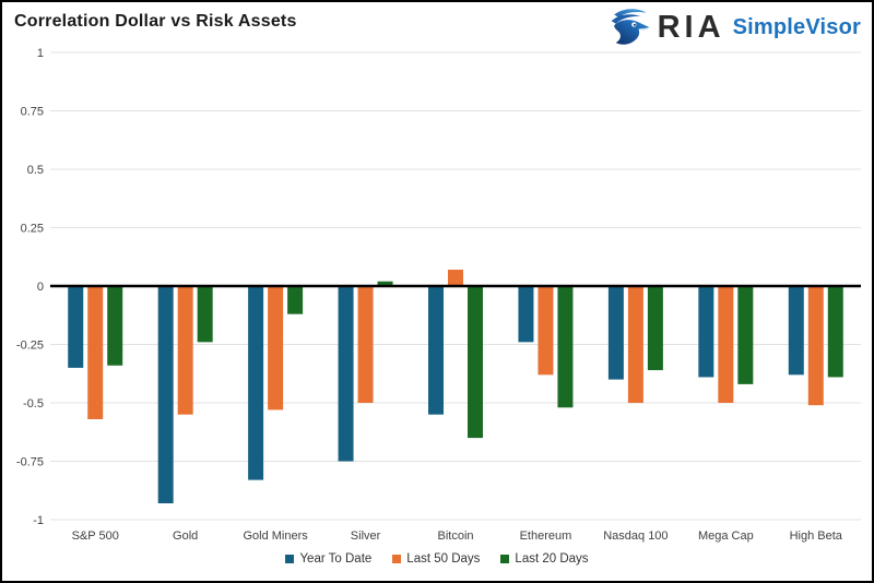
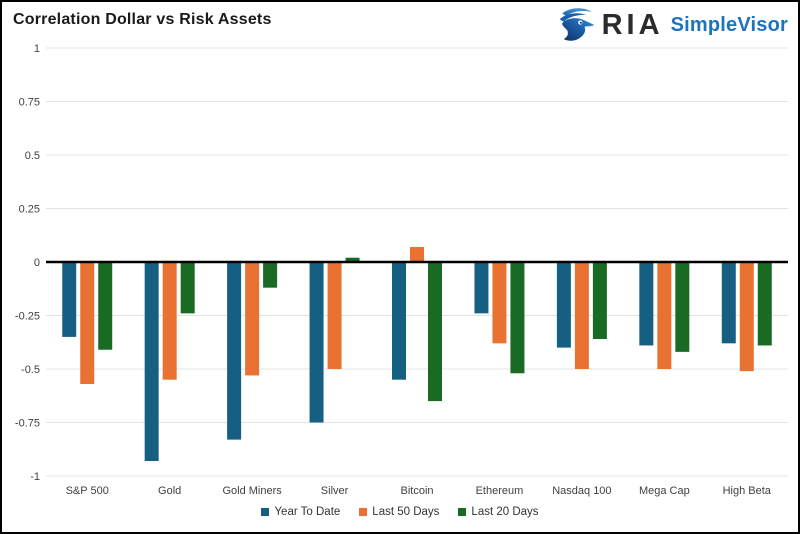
Last 20 Days/S&P 500: -0.34 -> -0.41
